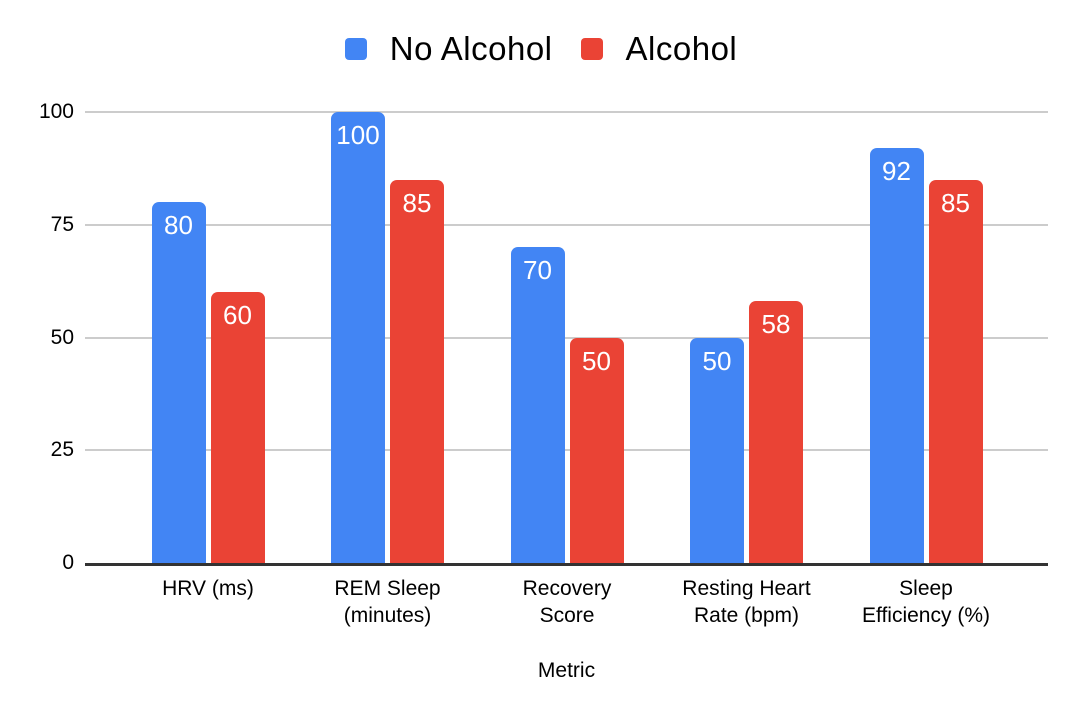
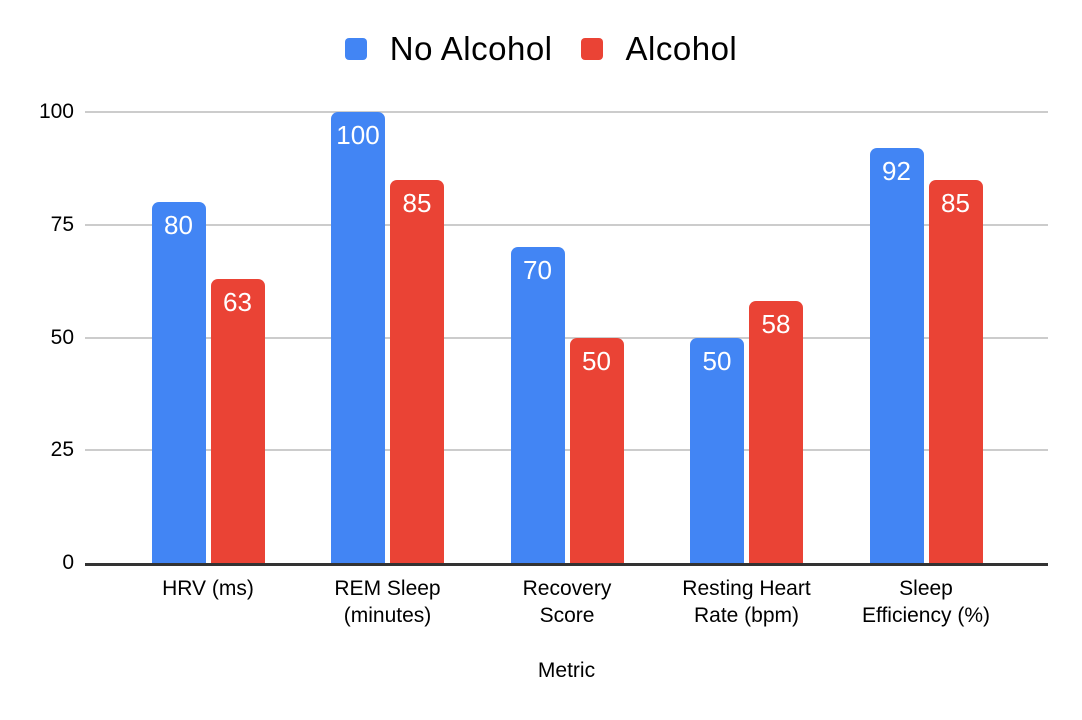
Alcohol/HRV (ms): 60 -> 63
